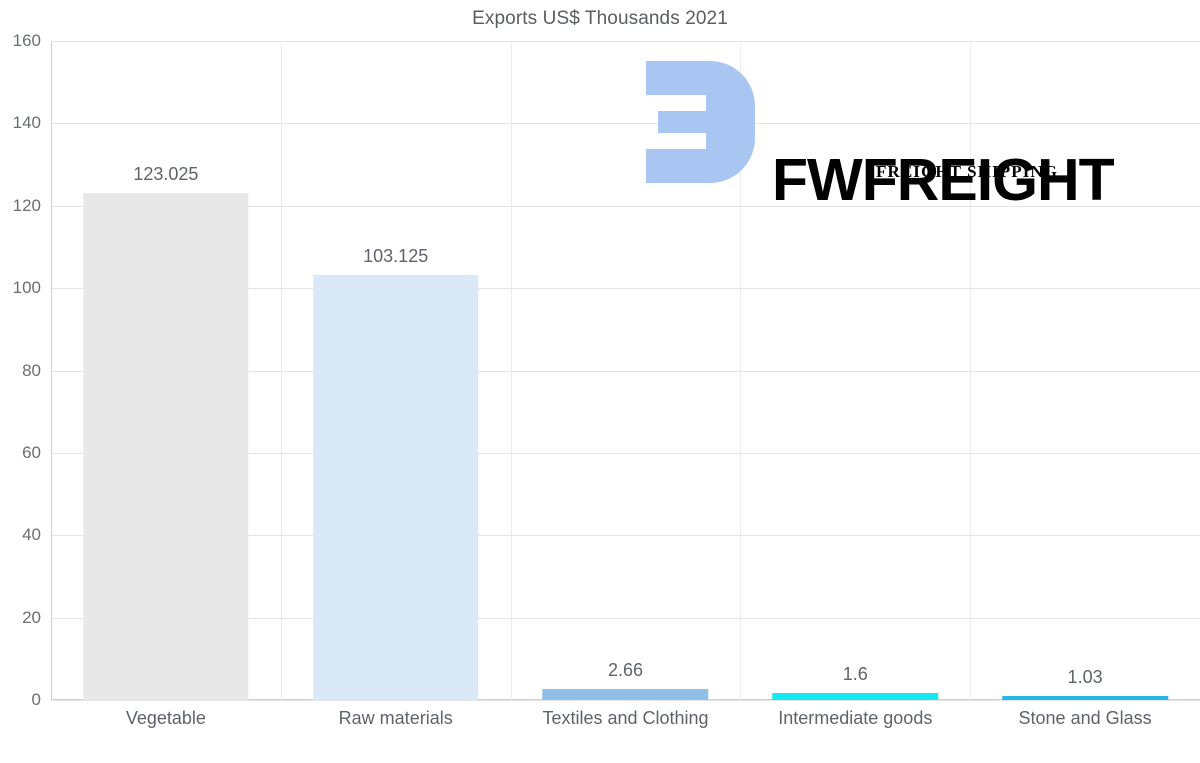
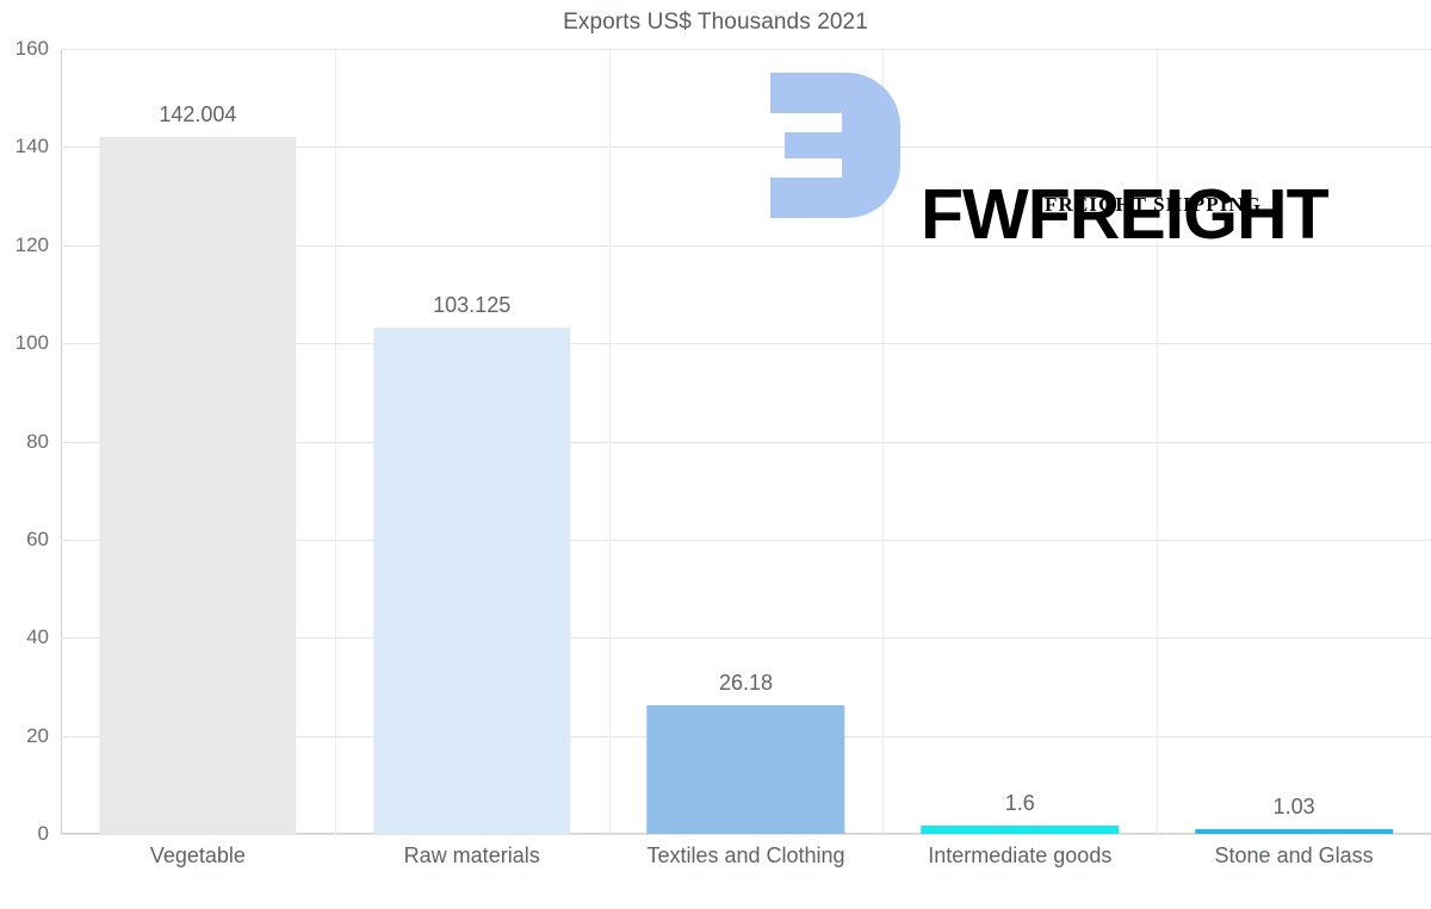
Vegetable: 123.025 -> 142.004
Textiles and Clothing: 2.66 -> 26.18
